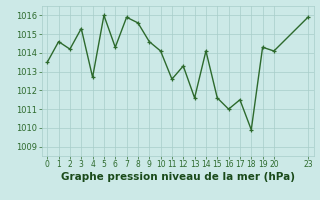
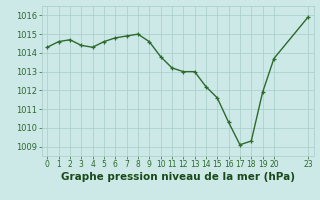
0: 1013.5 -> 1014.3
2: 1014.2 -> 1014.7
3: 1015.3 -> 1014.4
4: 1012.7 -> 1014.3
5: 1016.0 -> 1014.6
6: 1014.3 -> 1014.8
7: 1015.9 -> 1014.9
8: 1015.6 -> 1015.0
10: 1014.1 -> 1013.8
11: 1012.6 -> 1013.2
12: 1013.3 -> 1013.0
13: 1011.6 -> 1013.0
14: 1014.1 -> 1012.2
16: 1011.0 -> 1010.3
17: 1011.5 -> 1009.1
18: 1009.9 -> 1009.3
19: 1014.3 -> 1011.9
20: 1014.1 -> 1013.7
